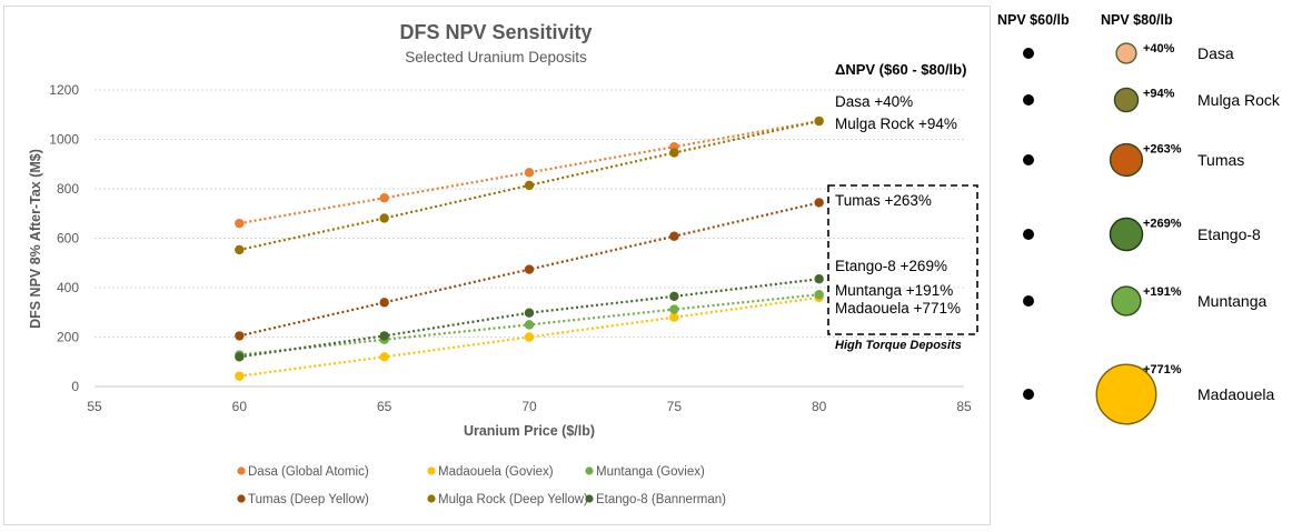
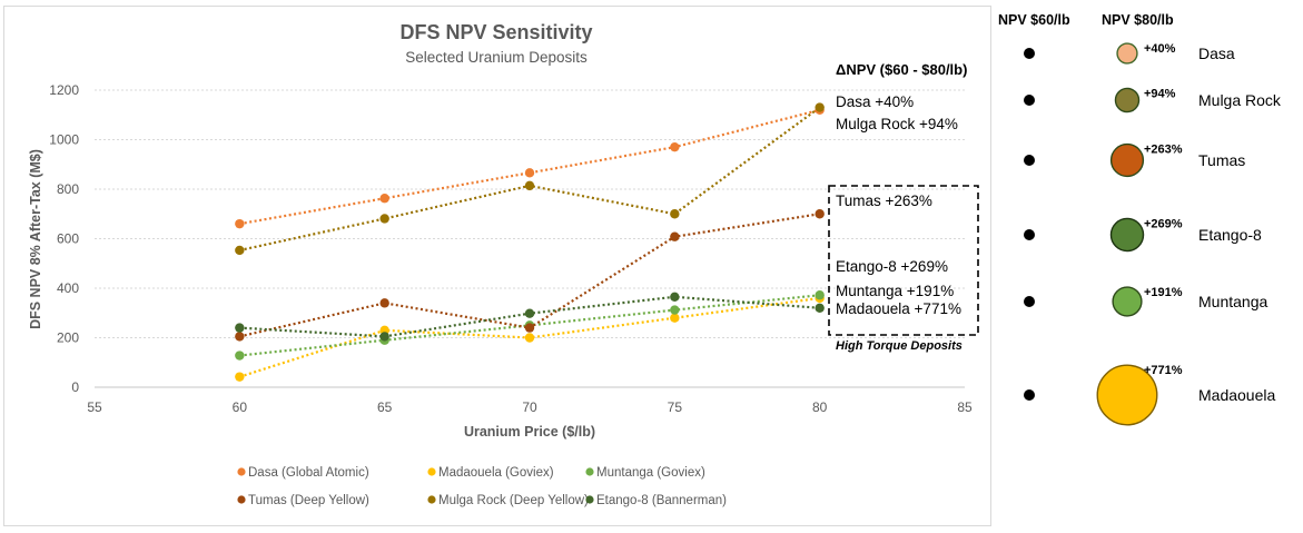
Etango-8 (Bannerman)/60: 120 -> 240
Madaouela (Goviex)/65: 120 -> 230
Tumas (Deep Yellow)/70: 470 -> 240
Mulga Rock (Deep Yellow)/75: 950 -> 700
Dasa (Global Atomic)/80: 1070 -> 1120
Tumas (Deep Yellow)/80: 740 -> 700
Mulga Rock (Deep Yellow)/80: 1070 -> 1130
Etango-8 (Bannerman)/80: 440 -> 320
